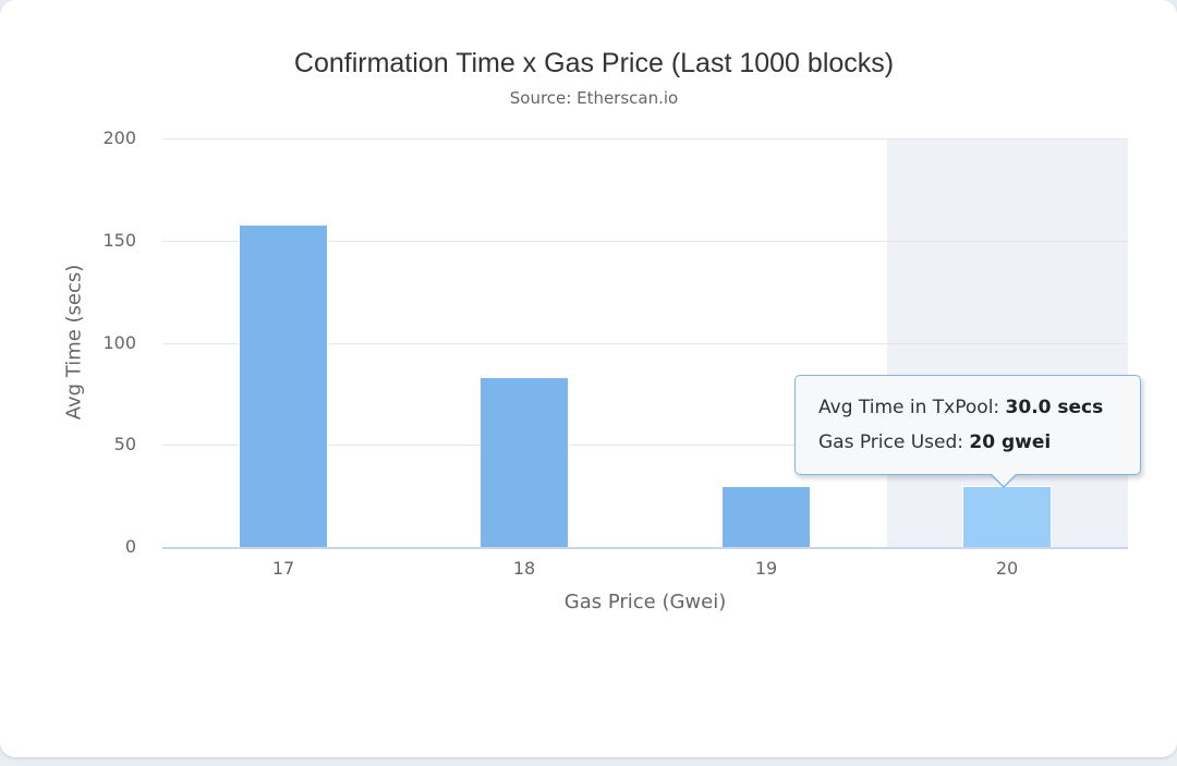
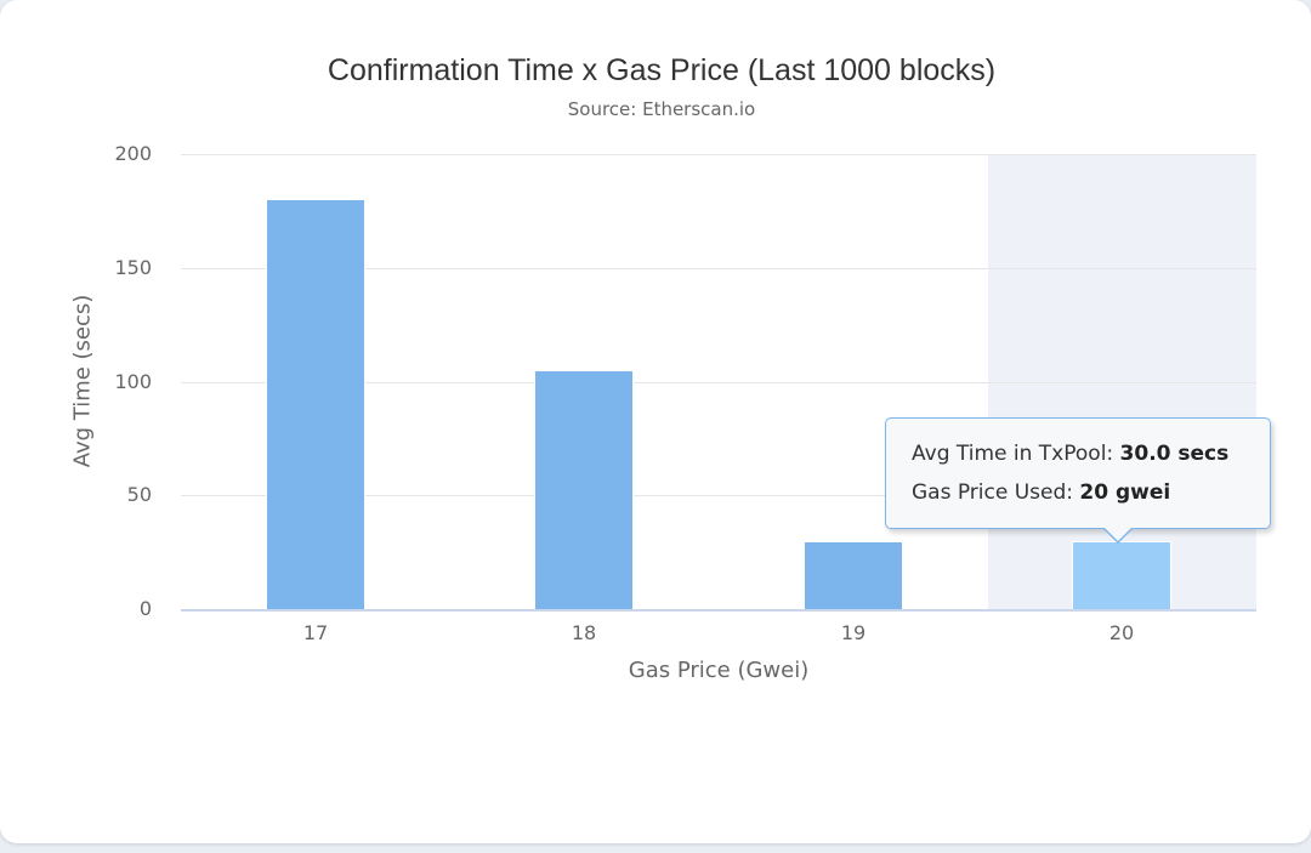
17: 158 -> 180
18: 83 -> 105
